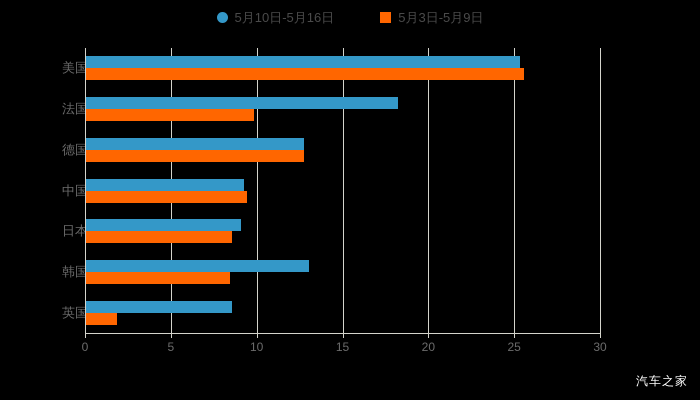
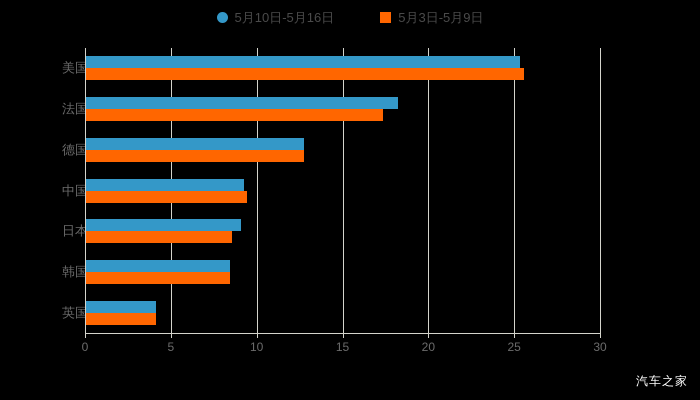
5月3日-5月9日/法国: 9.8 -> 17.3
5月10日-5月16日/韩国: 13.0 -> 8.4
5月10日-5月16日/英国: 8.5 -> 4.1
5月3日-5月9日/英国: 1.8 -> 4.1
